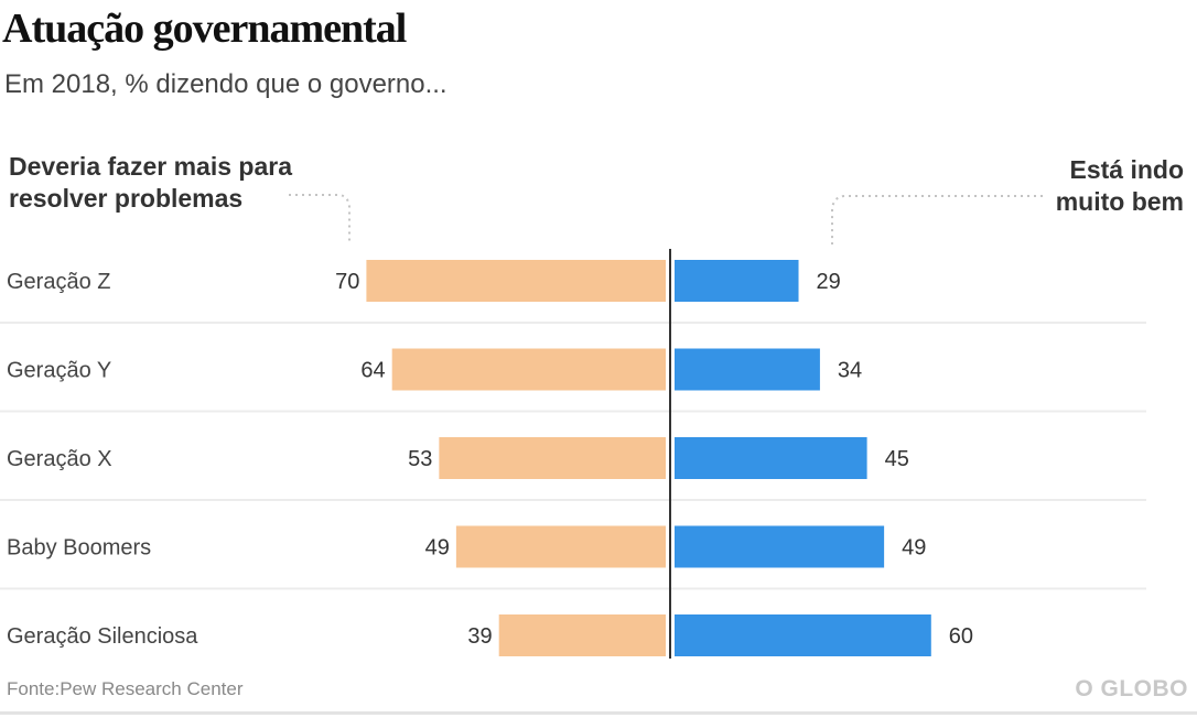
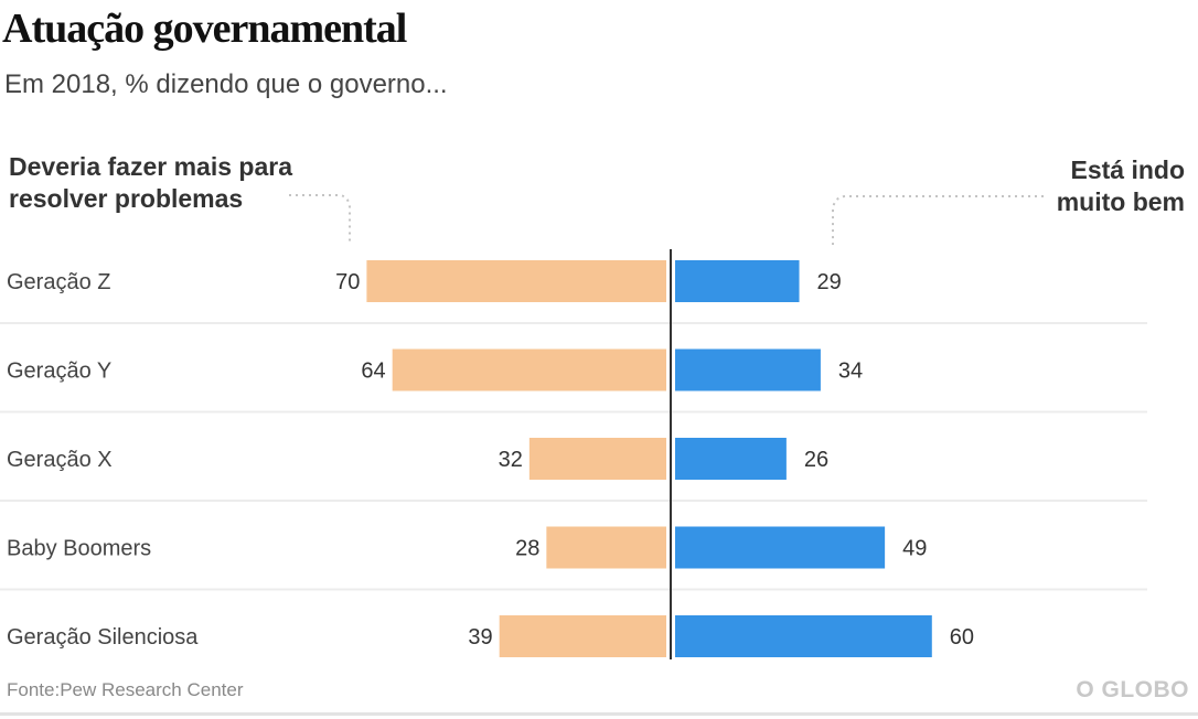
Deveria fazer mais para resolver problemas/Geração X: 53 -> 32
Está indo muito bem/Geração X: 45 -> 26
Deveria fazer mais para resolver problemas/Baby Boomers: 49 -> 28
